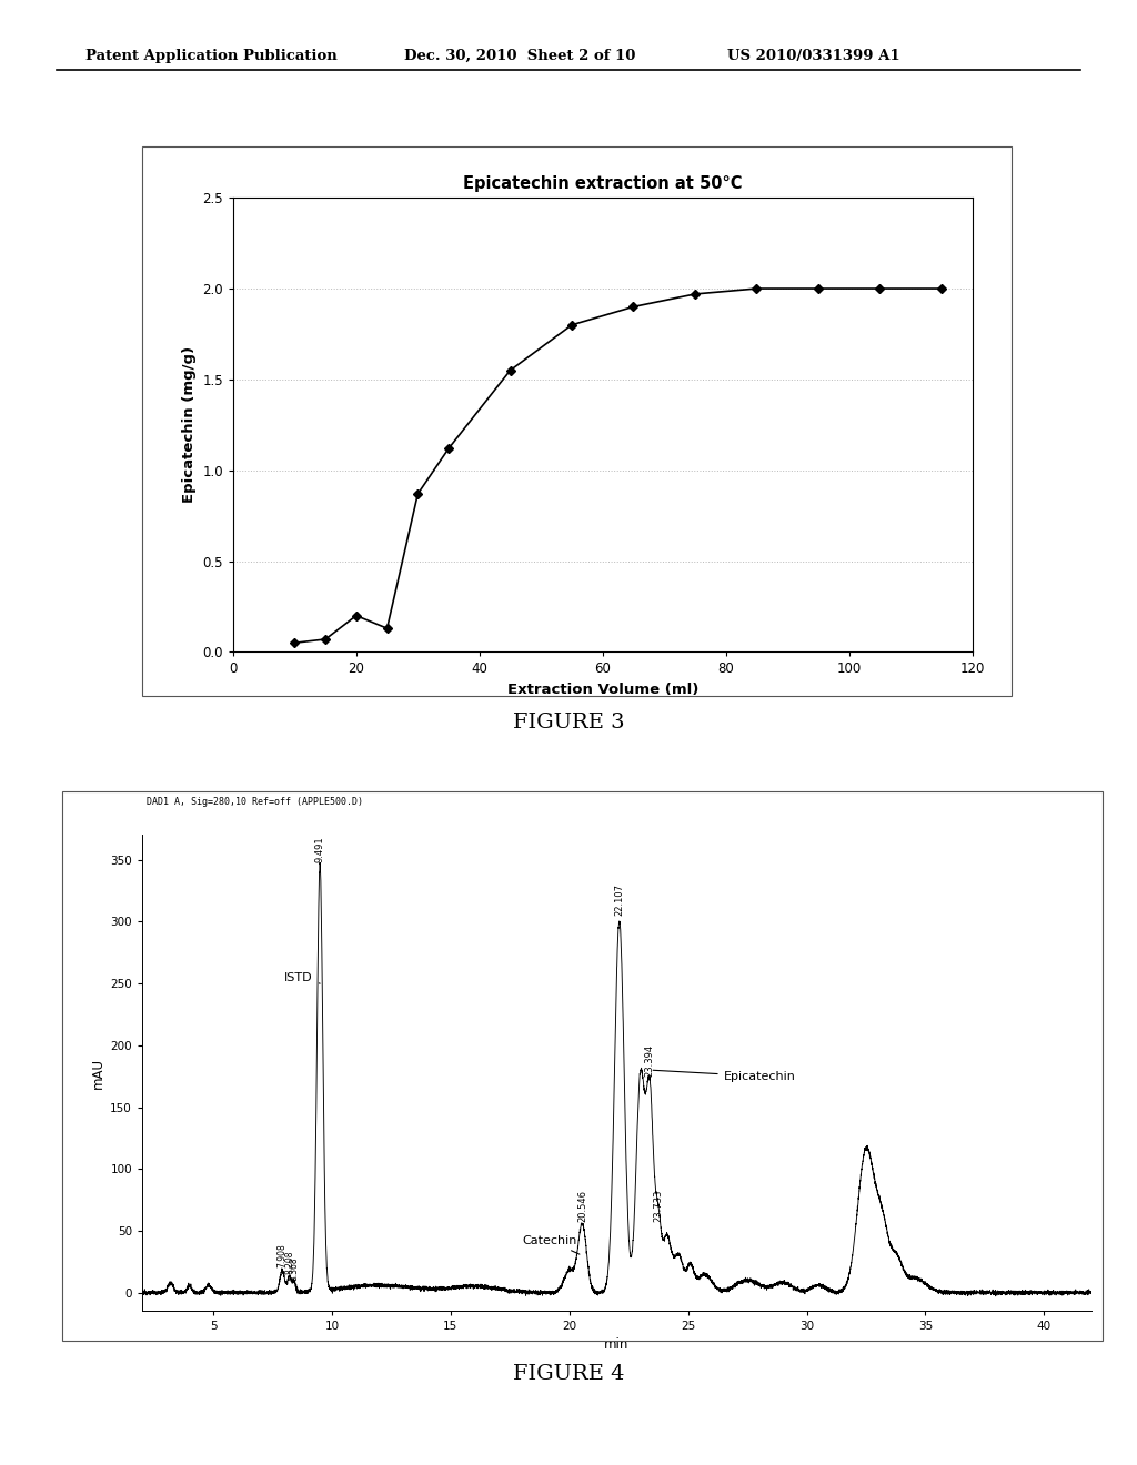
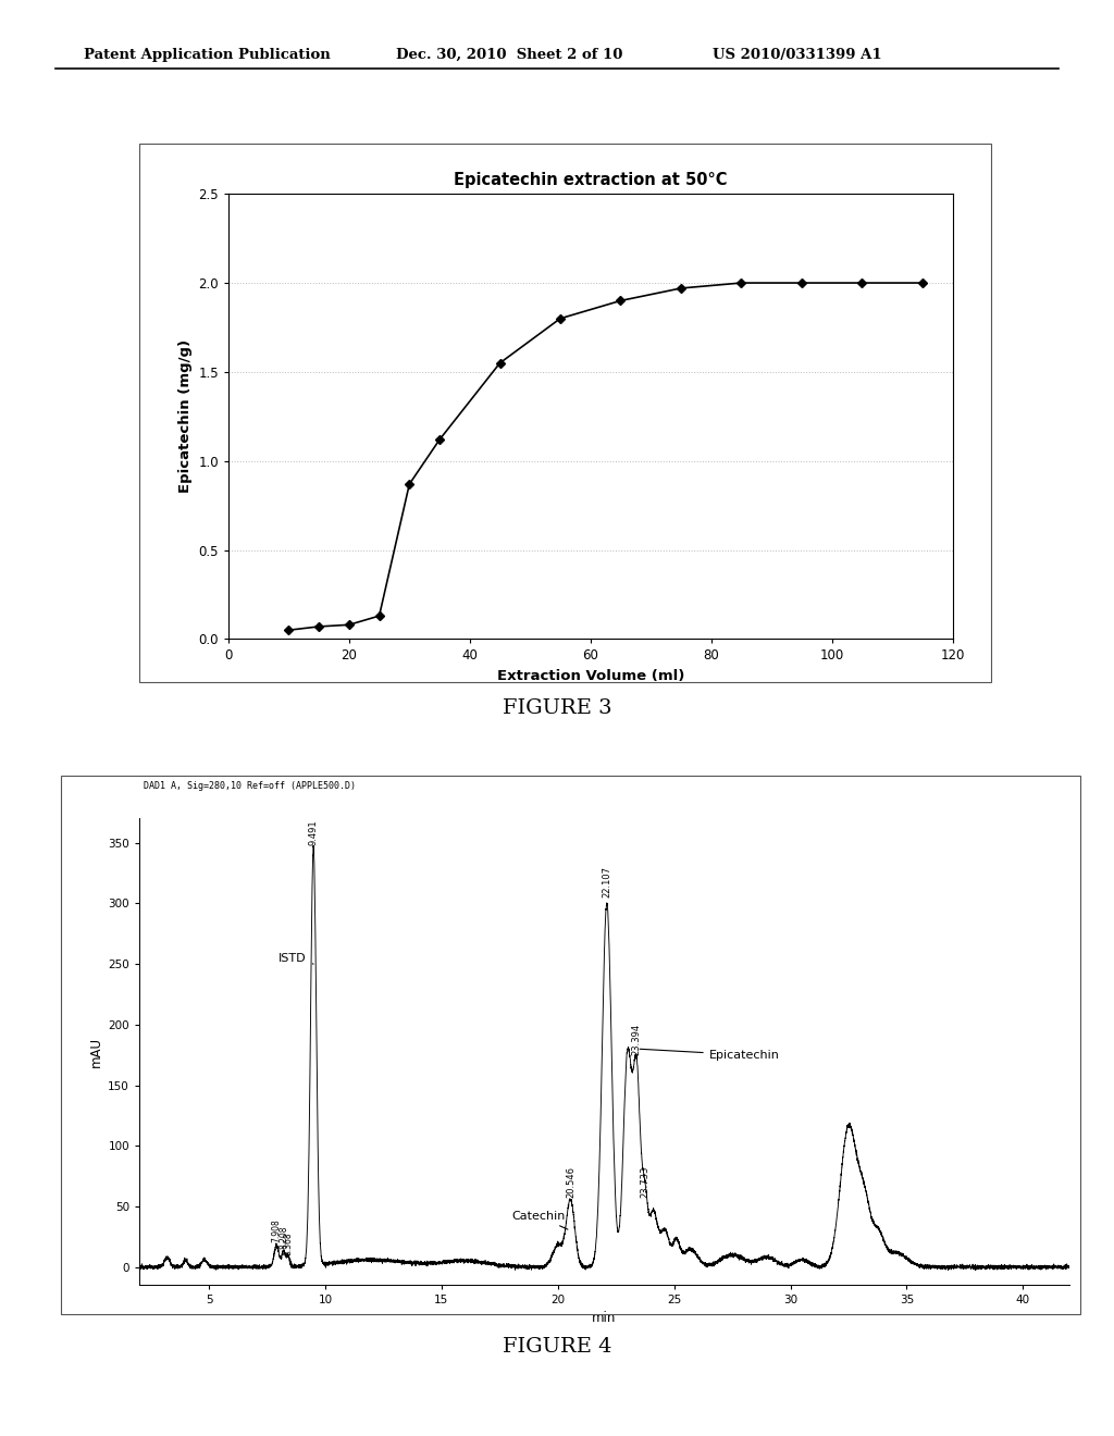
Epicatechin extraction at 50°C/20: 0.20 -> 0.08
